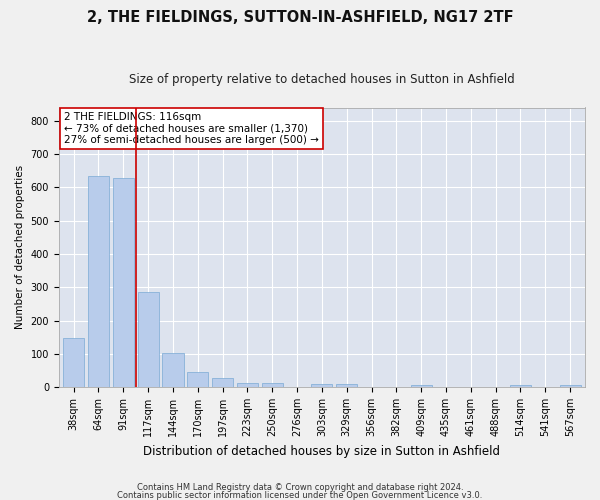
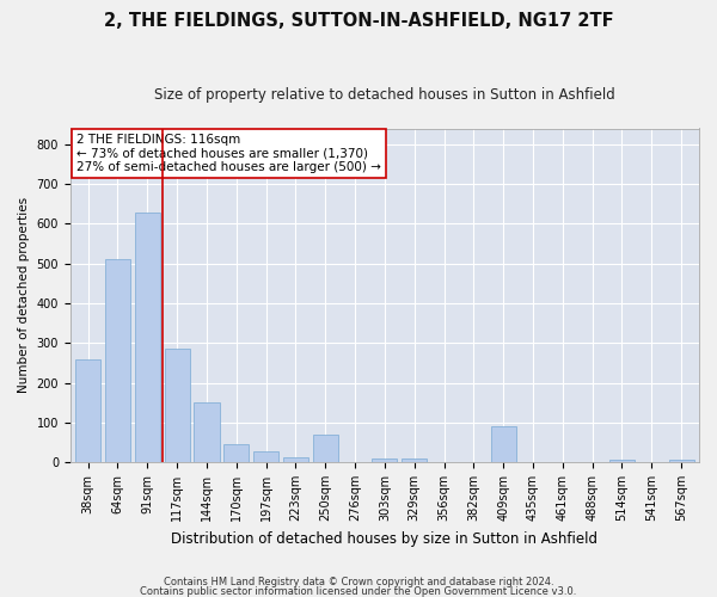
38sqm: 148 -> 260
64sqm: 635 -> 510
144sqm: 102 -> 150
250sqm: 12 -> 70
409sqm: 5 -> 90
